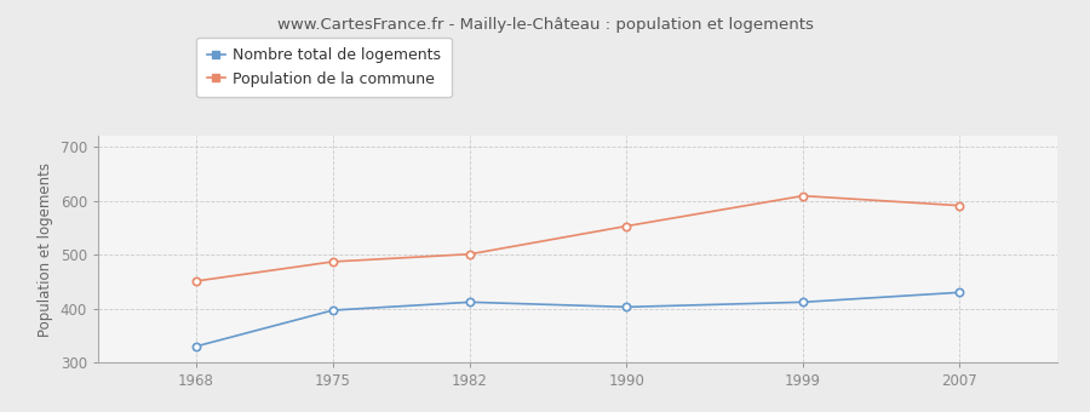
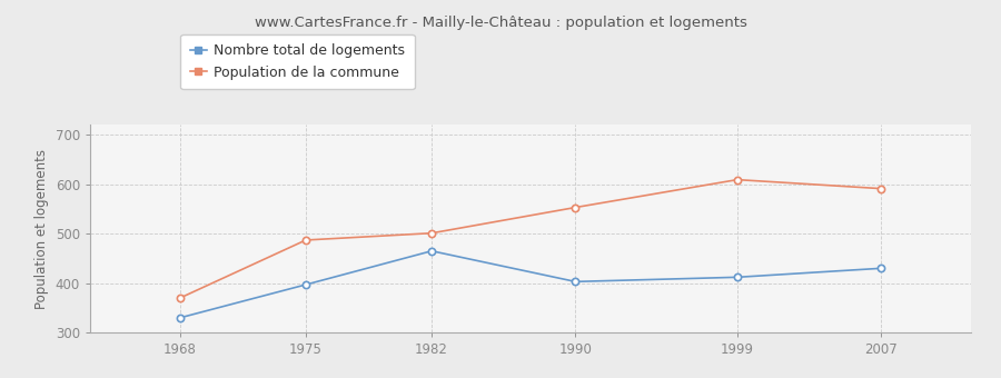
Population de la commune/1968: 451 -> 370
Nombre total de logements/1982: 412 -> 465
